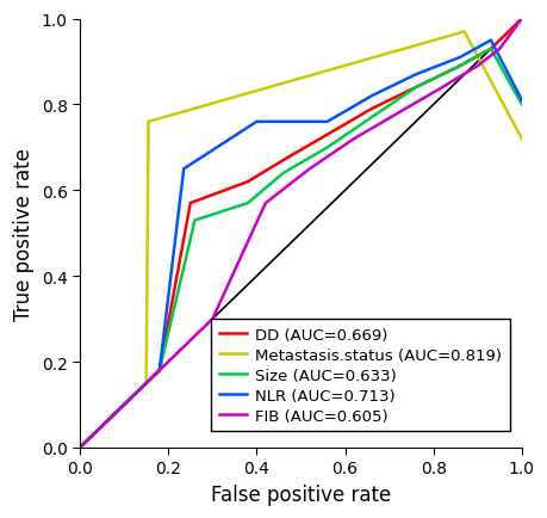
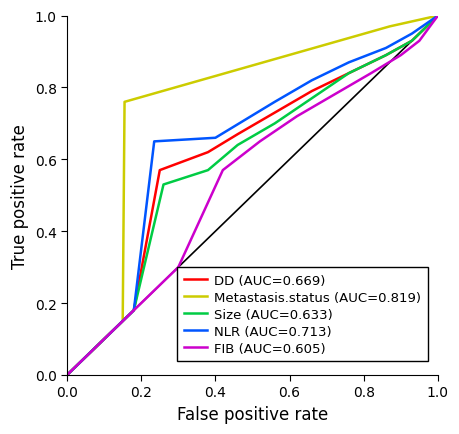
NLR (AUC=0.713)/0.4: 0.76 -> 0.66
Metastasis.status (AUC=0.819)/1.0: 0.72 -> 1.00
Size (AUC=0.633)/1.0: 0.80 -> 1.00
NLR (AUC=0.713)/1.0: 0.81 -> 1.00
